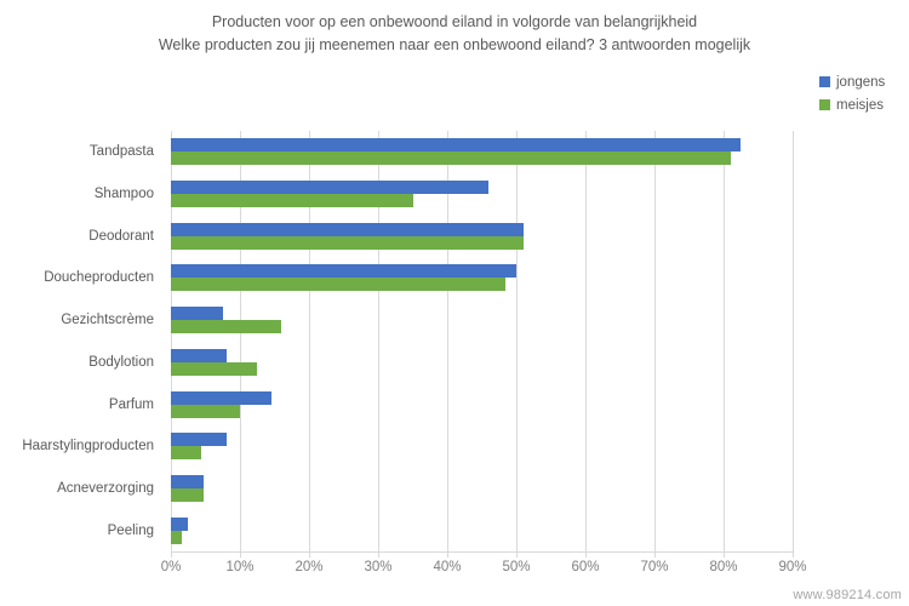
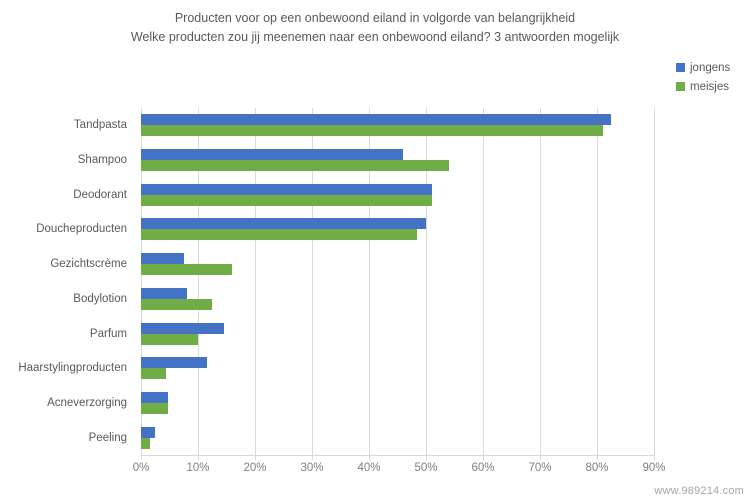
meisjes/Shampoo: 35% -> 54%
jongens/Haarstylingproducten: 8% -> 12%
